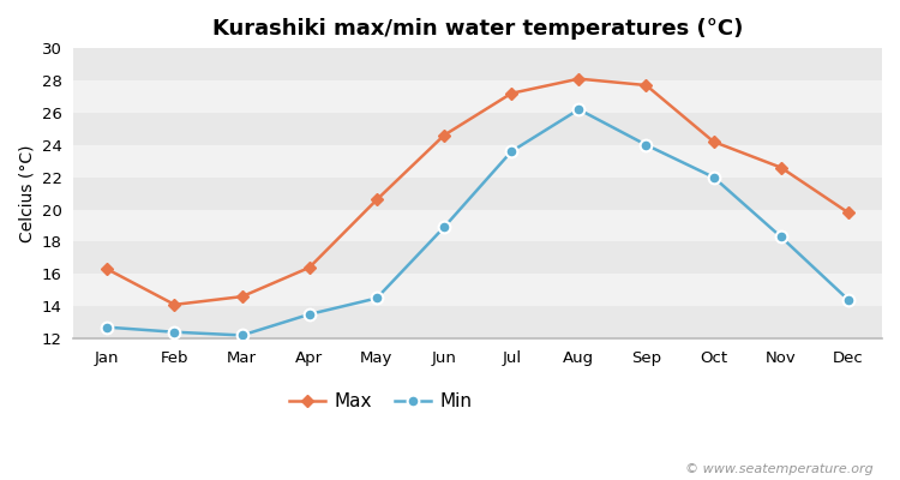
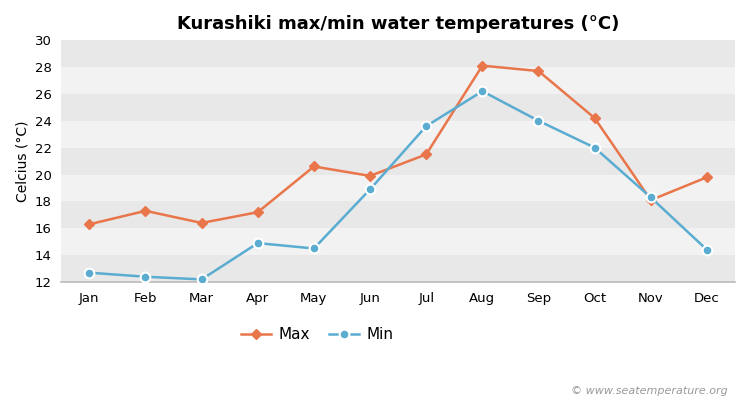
Max/Feb: 14.1 -> 17.3
Max/Mar: 14.6 -> 16.4
Max/Apr: 16.4 -> 17.2
Min/Apr: 13.5 -> 14.9
Max/Jun: 24.6 -> 19.9
Max/Jul: 27.2 -> 21.5
Max/Nov: 22.6 -> 18.1
